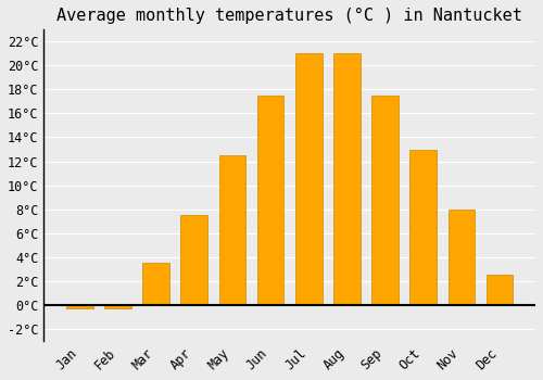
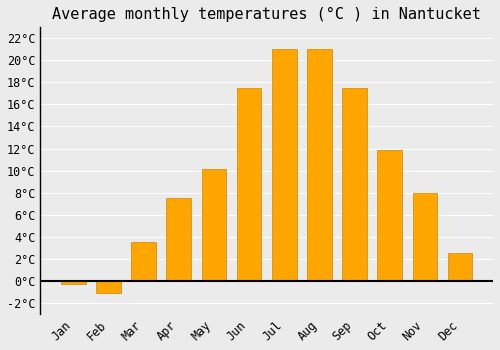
Feb: -0.3°C -> -1.1°C
May: 12.5°C -> 10.1°C
Oct: 13.0°C -> 11.9°C
